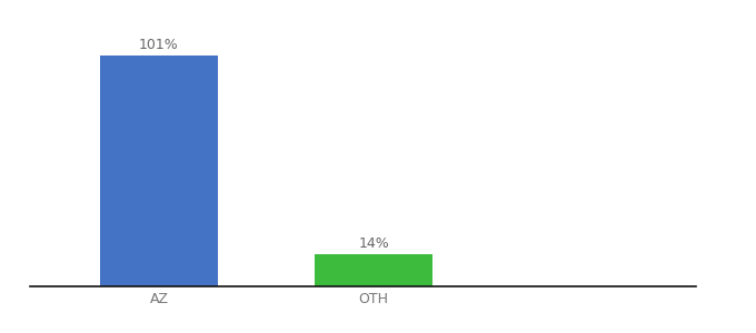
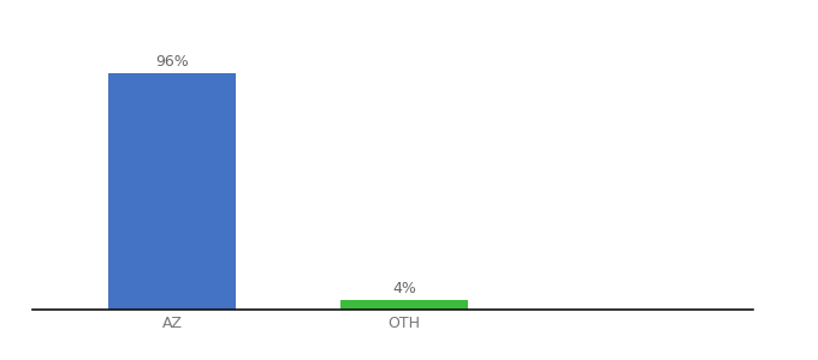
AZ: 101% -> 96%
OTH: 14% -> 4%
